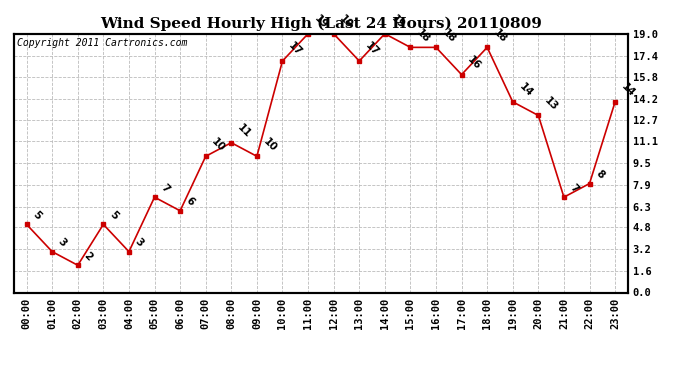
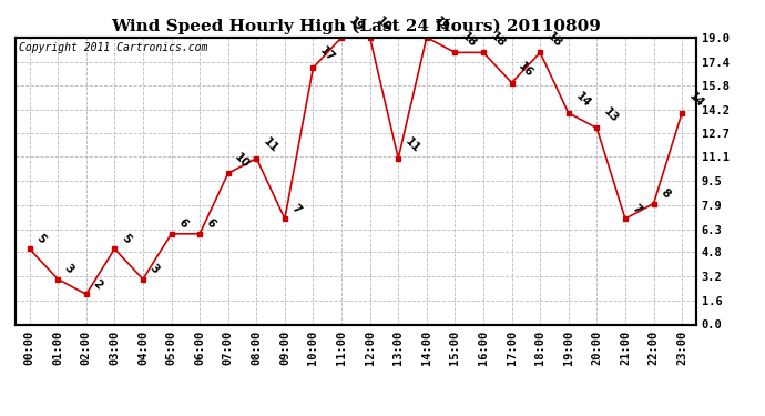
05:00: 7 -> 6
09:00: 10 -> 7
13:00: 17 -> 11
